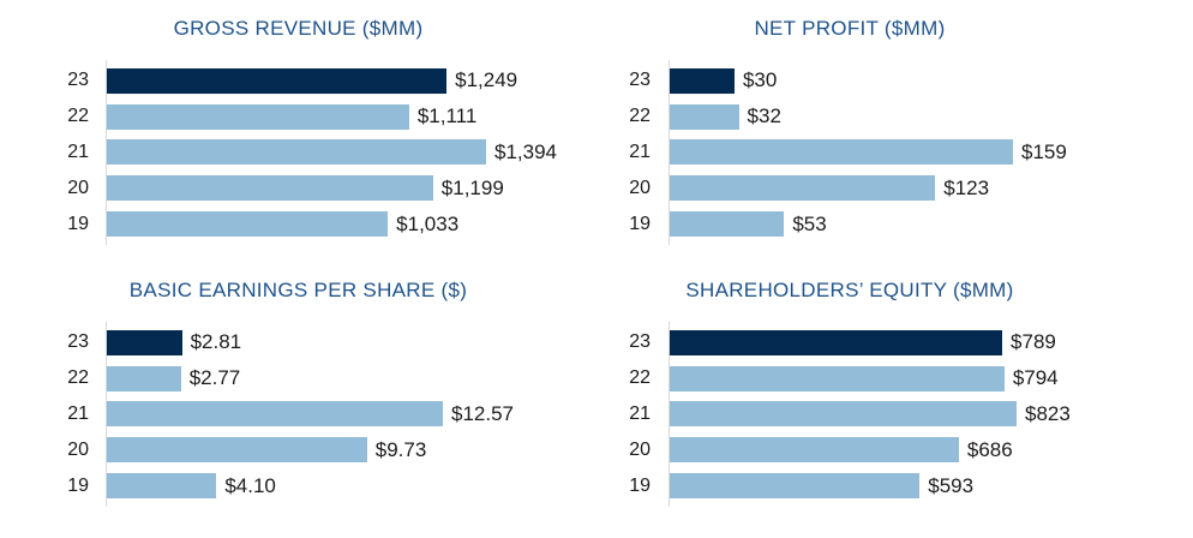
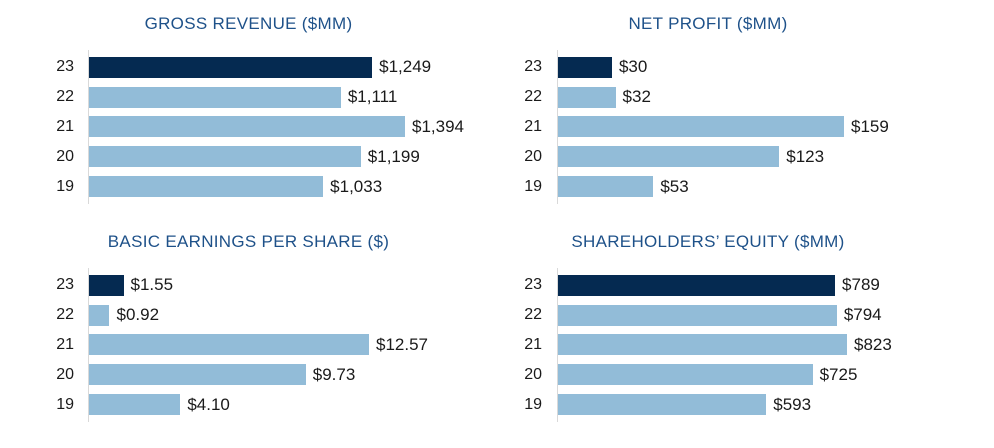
BASIC EARNINGS PER SHARE ($)/23: $2.81 -> $1.55
BASIC EARNINGS PER SHARE ($)/22: $2.77 -> $0.92
SHAREHOLDERS’ EQUITY ($MM)/20: $686 -> $725
